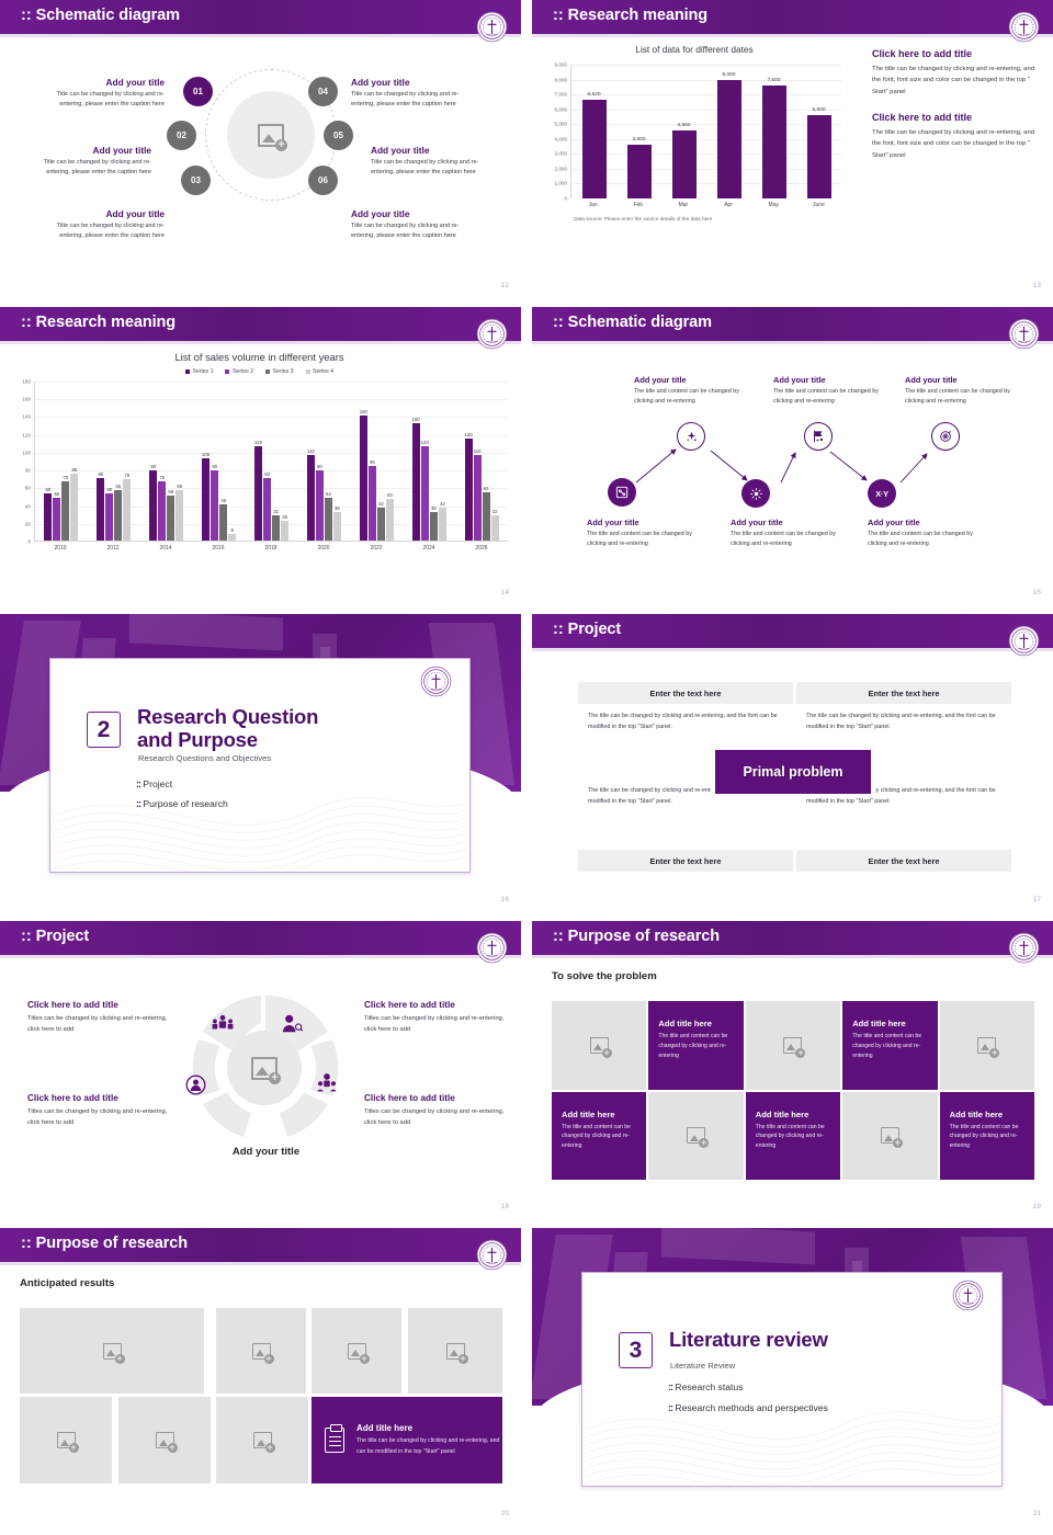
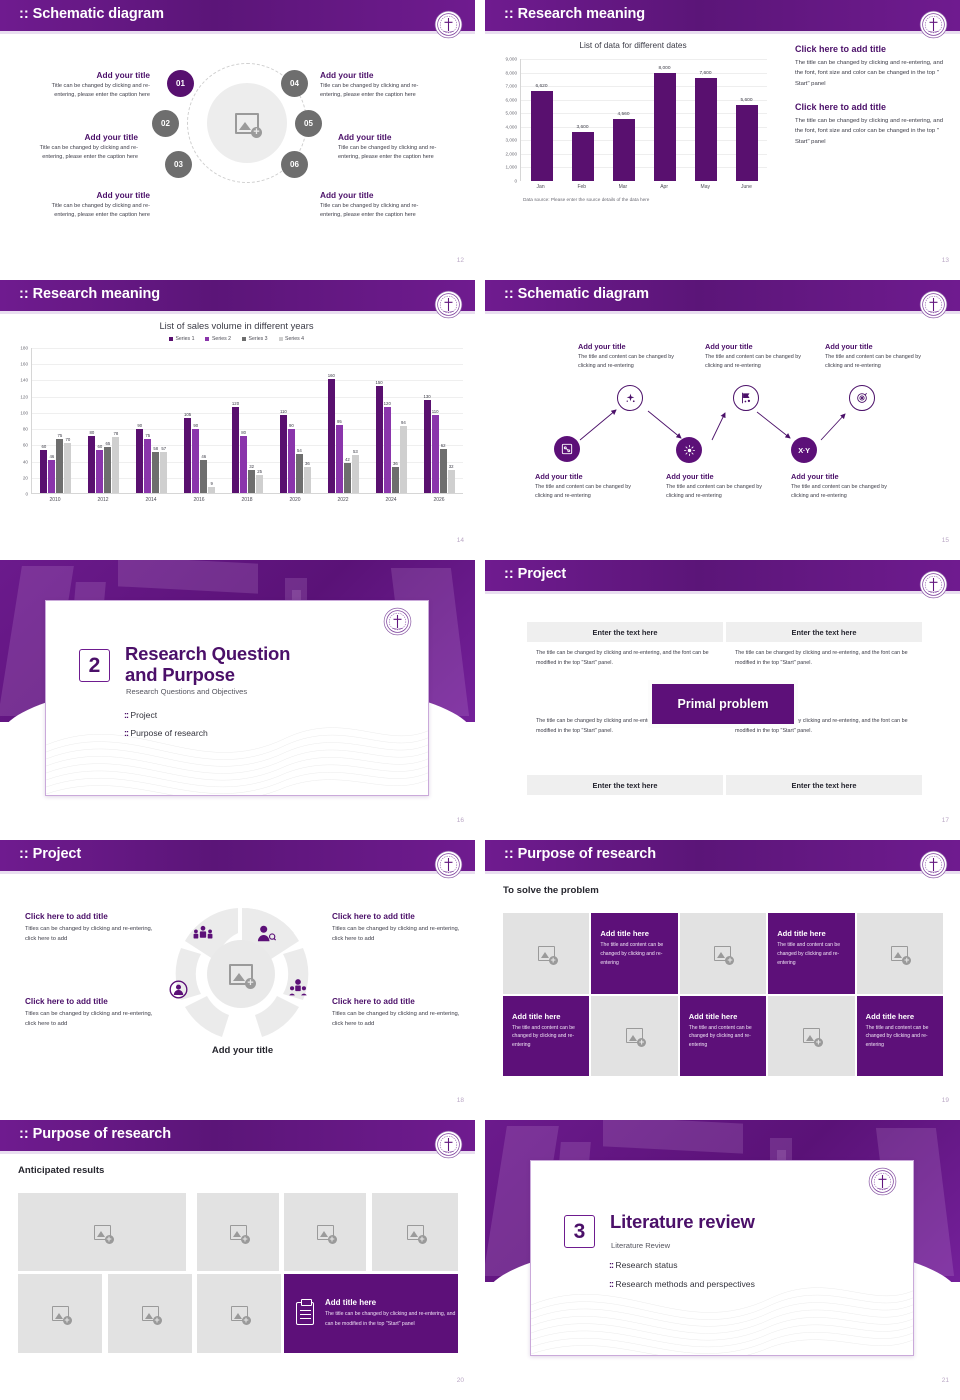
List of sales volume in different years/Series 2/2010: 55 -> 46
List of sales volume in different years/Series 4/2010: 85 -> 70
List of sales volume in different years/Series 4/2014: 65 -> 57
List of sales volume in different years/Series 4/2024: 42 -> 94
